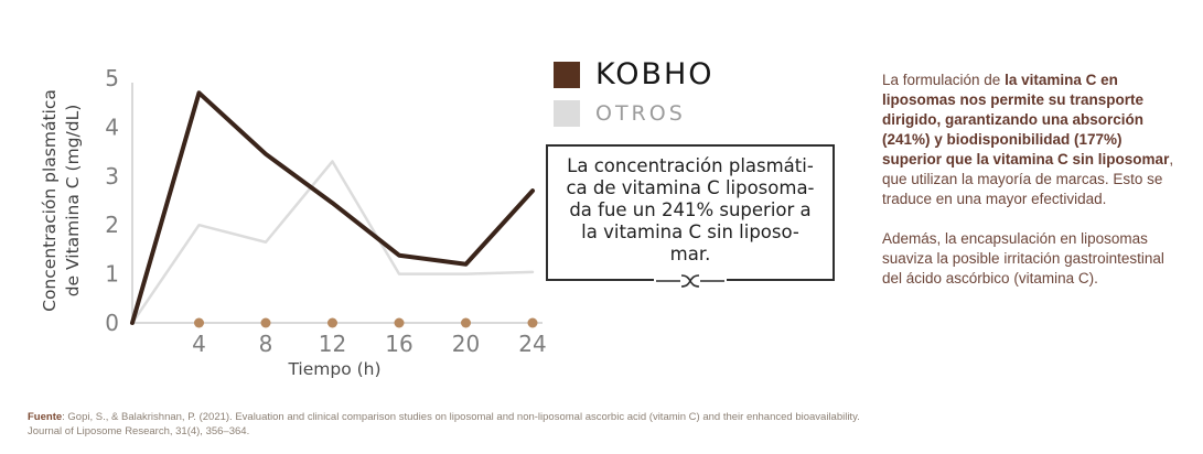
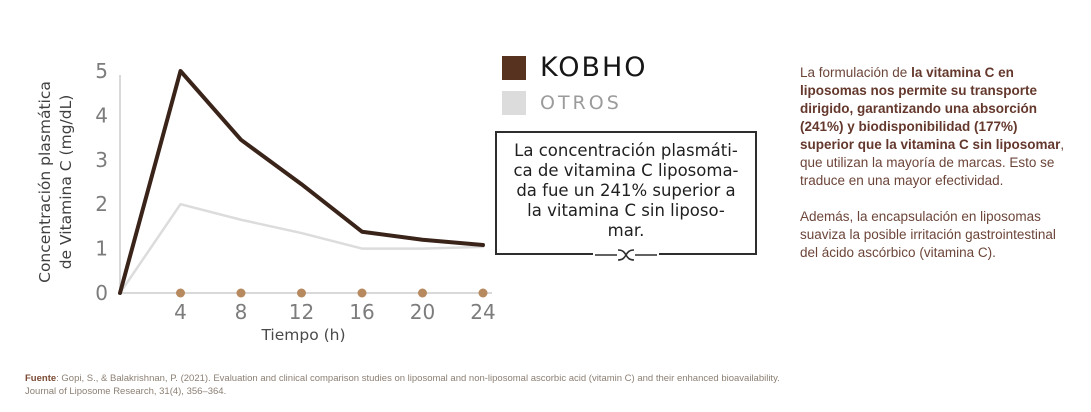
KOBHO/4: 4.7 -> 5.0
OTROS/12: 3.3 -> 1.4
KOBHO/24: 2.7 -> 1.1
